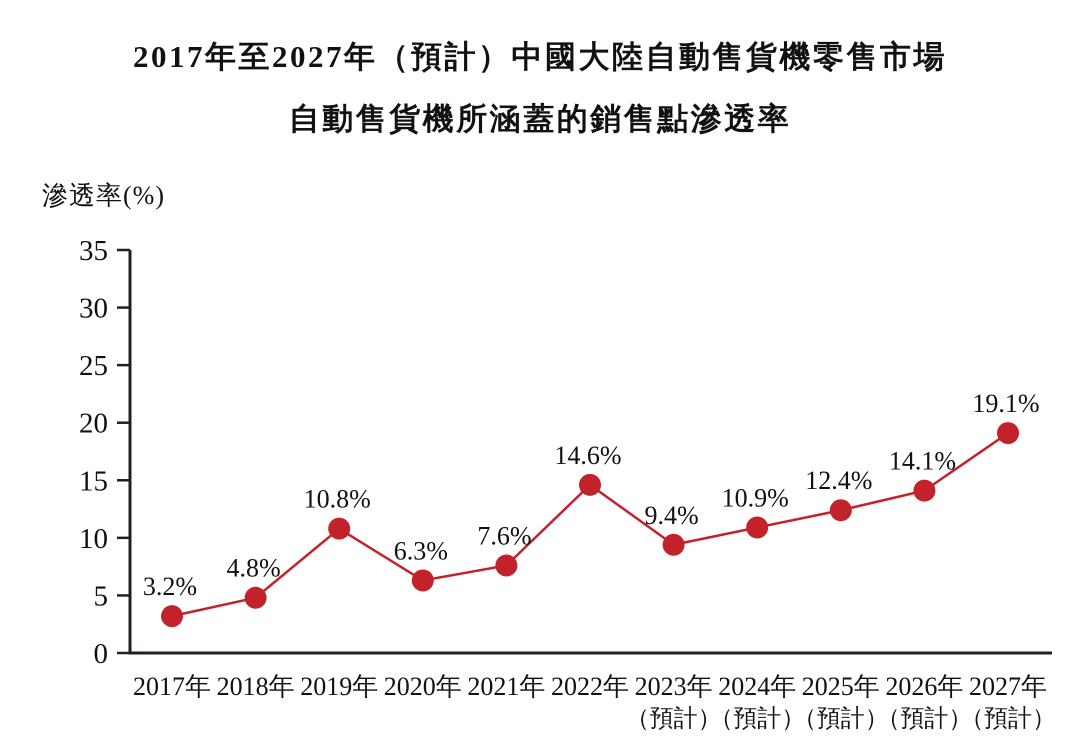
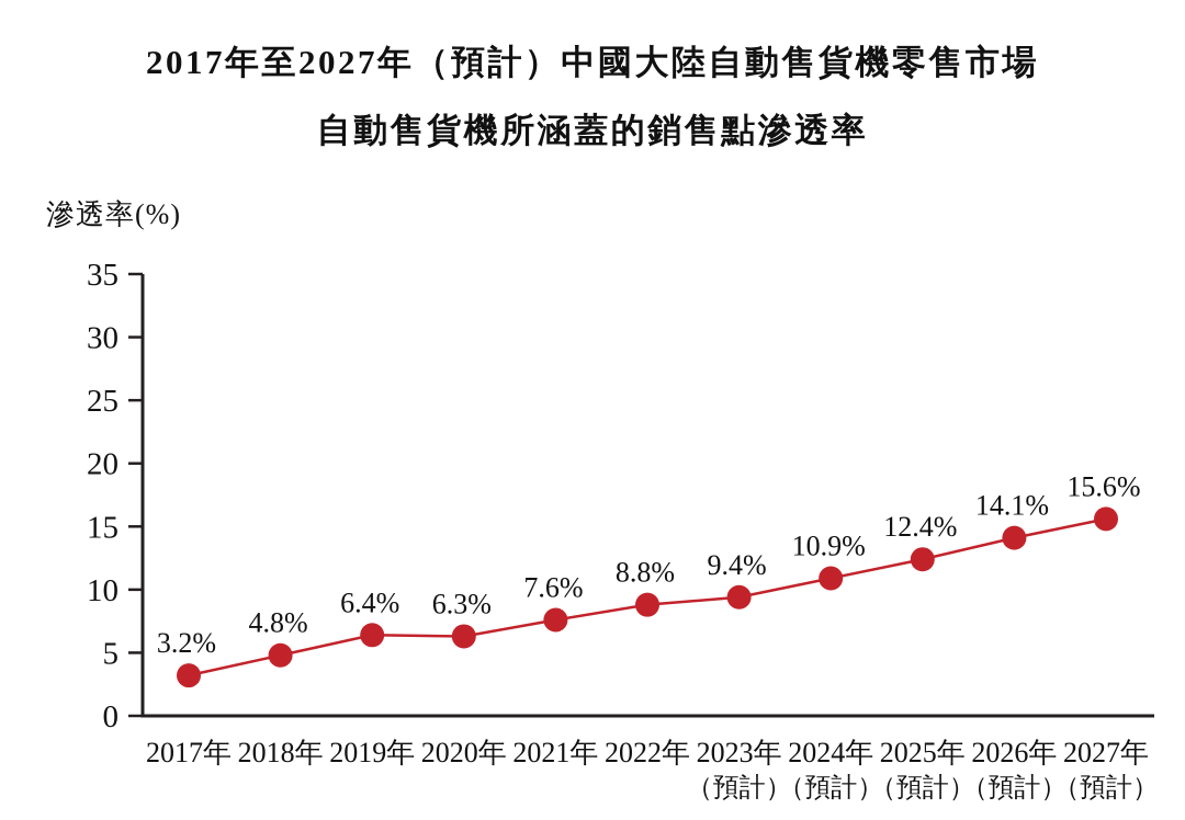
2019年: 10.8% -> 6.4%
2022年: 14.6% -> 8.8%
2027年: 19.1% -> 15.6%
